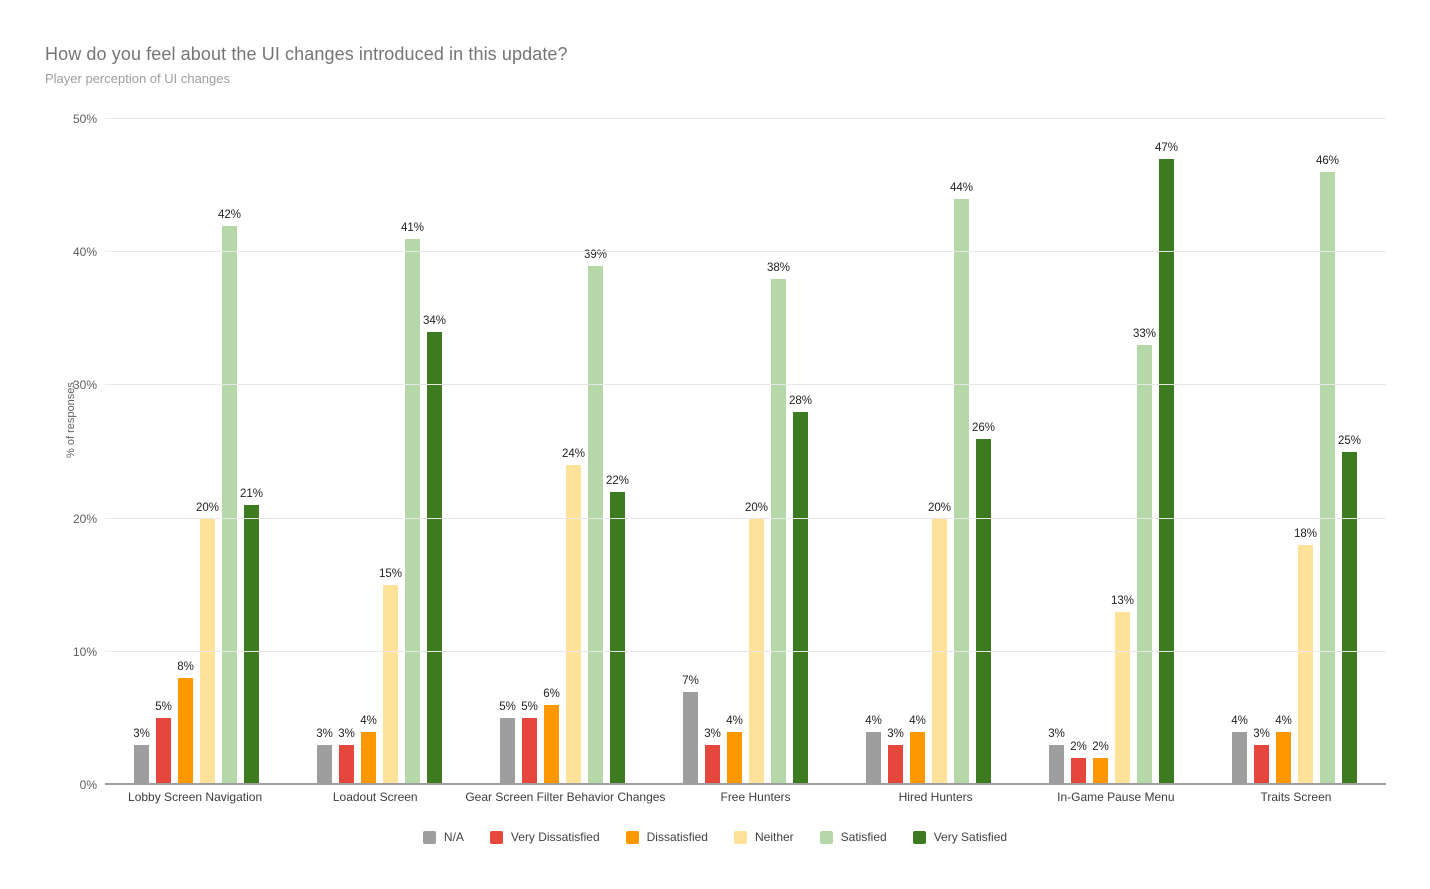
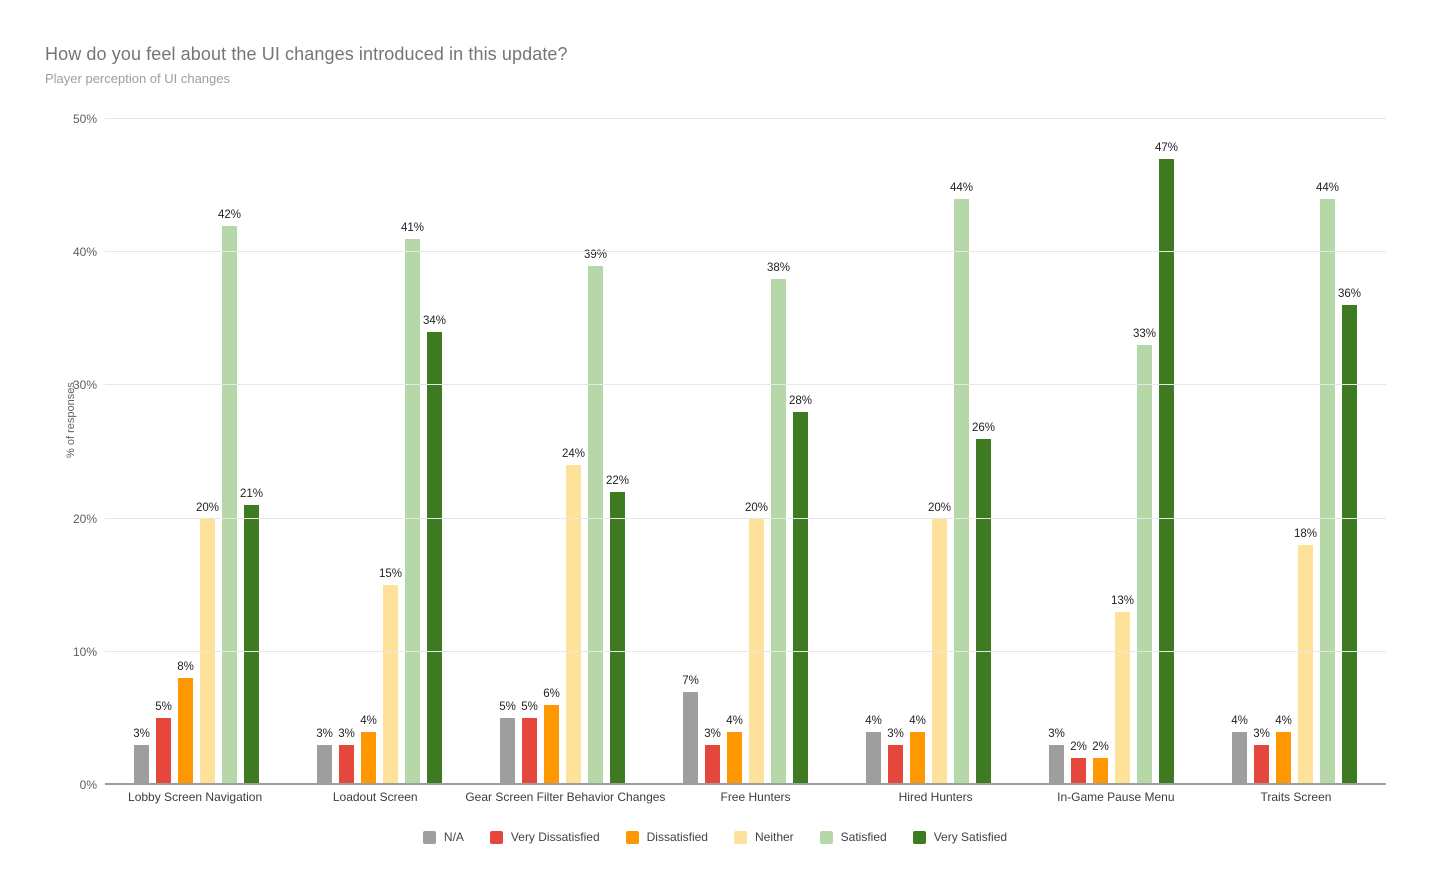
Satisfied/Traits Screen: 46% -> 44%
Very Satisfied/Traits Screen: 25% -> 36%
